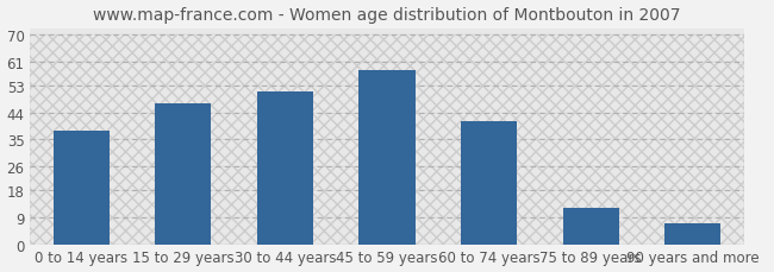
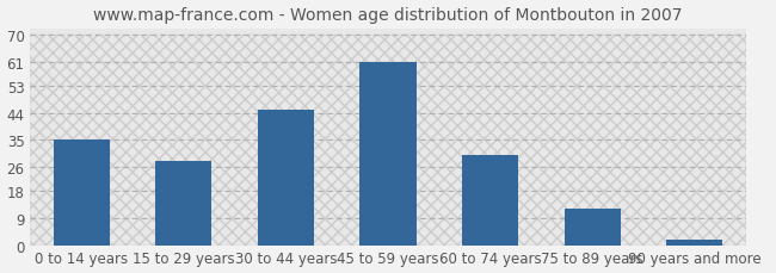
0 to 14 years: 38 -> 35
15 to 29 years: 47 -> 28
30 to 44 years: 51 -> 45
45 to 59 years: 58 -> 61
60 to 74 years: 41 -> 30
90 years and more: 7 -> 2
